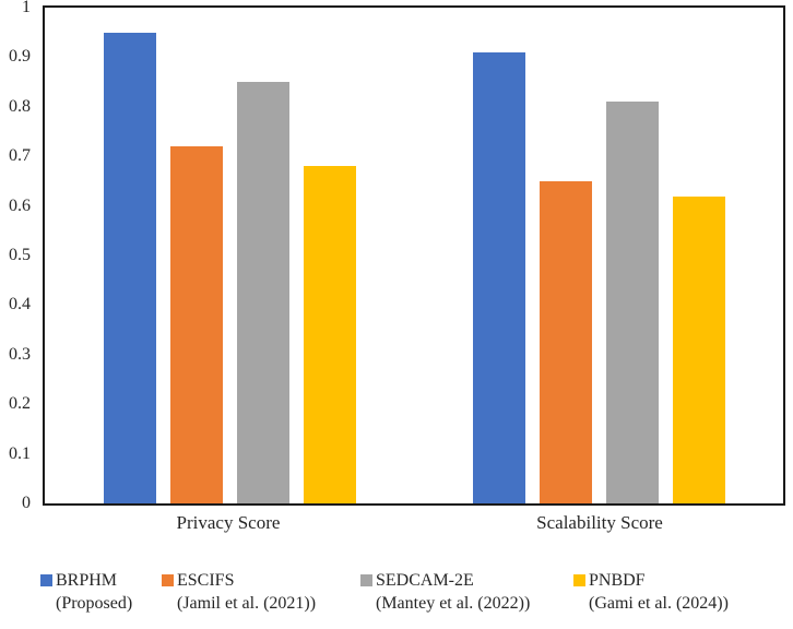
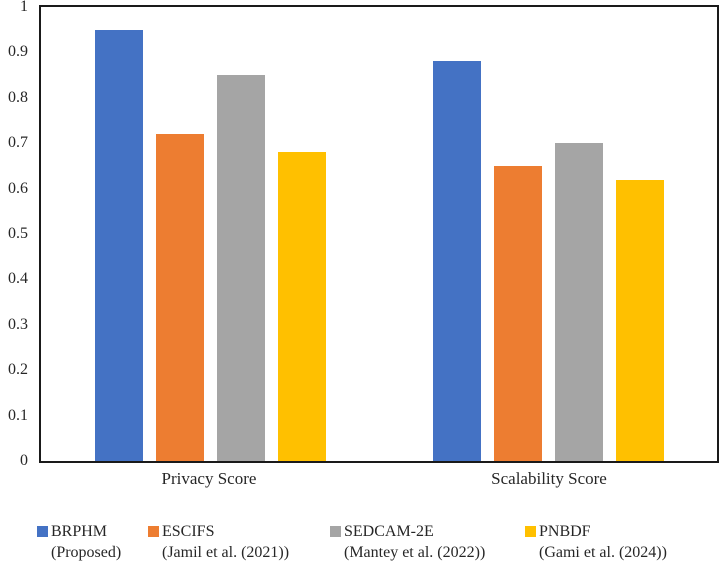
BRPHM/Scalability Score: 0.91 -> 0.88
SEDCAM-2E/Scalability Score: 0.81 -> 0.70
